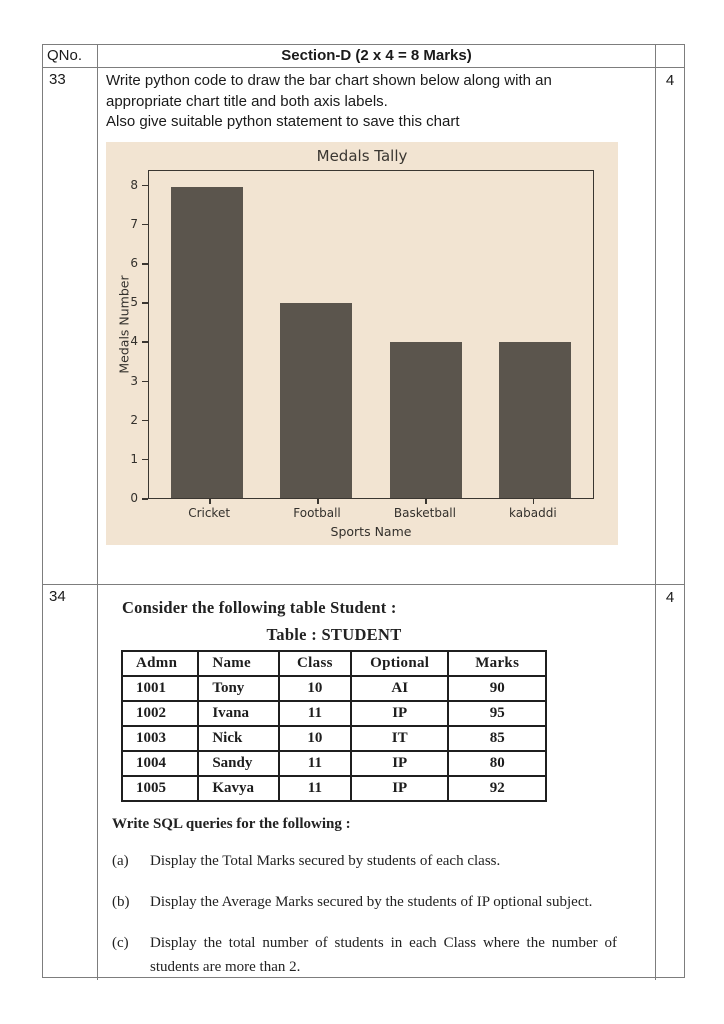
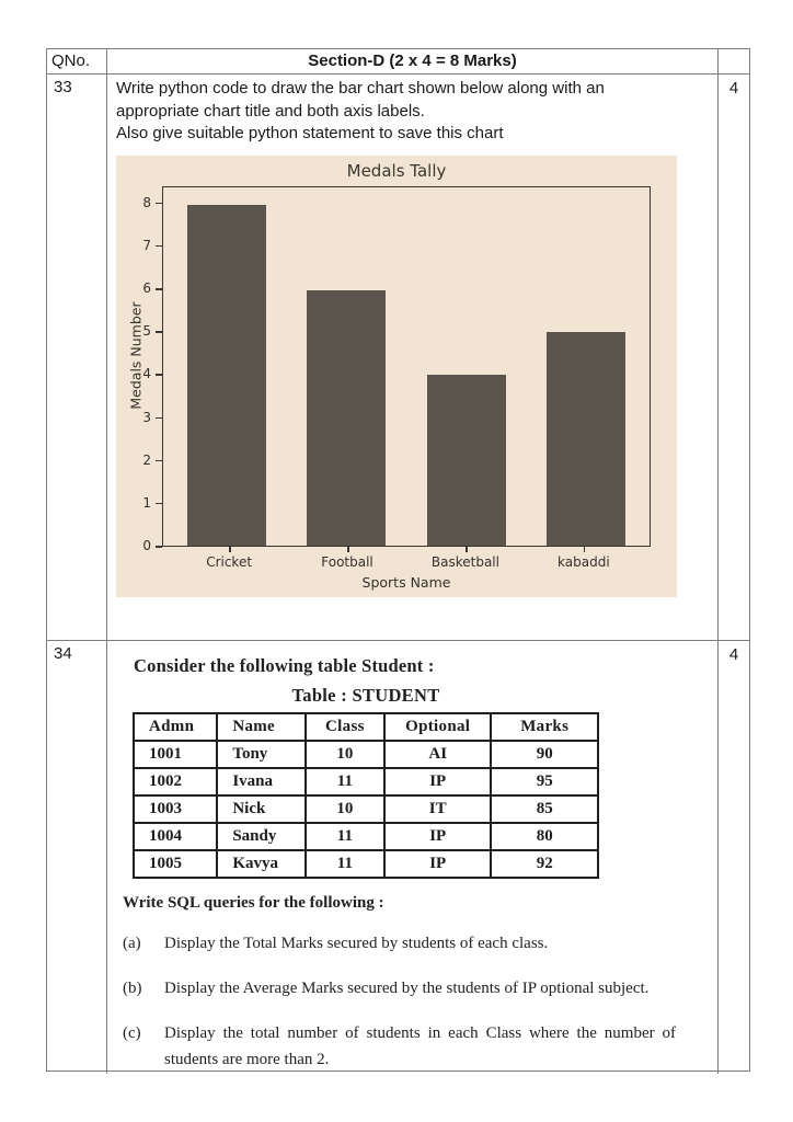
Football: 5 -> 6
kabaddi: 4 -> 5
